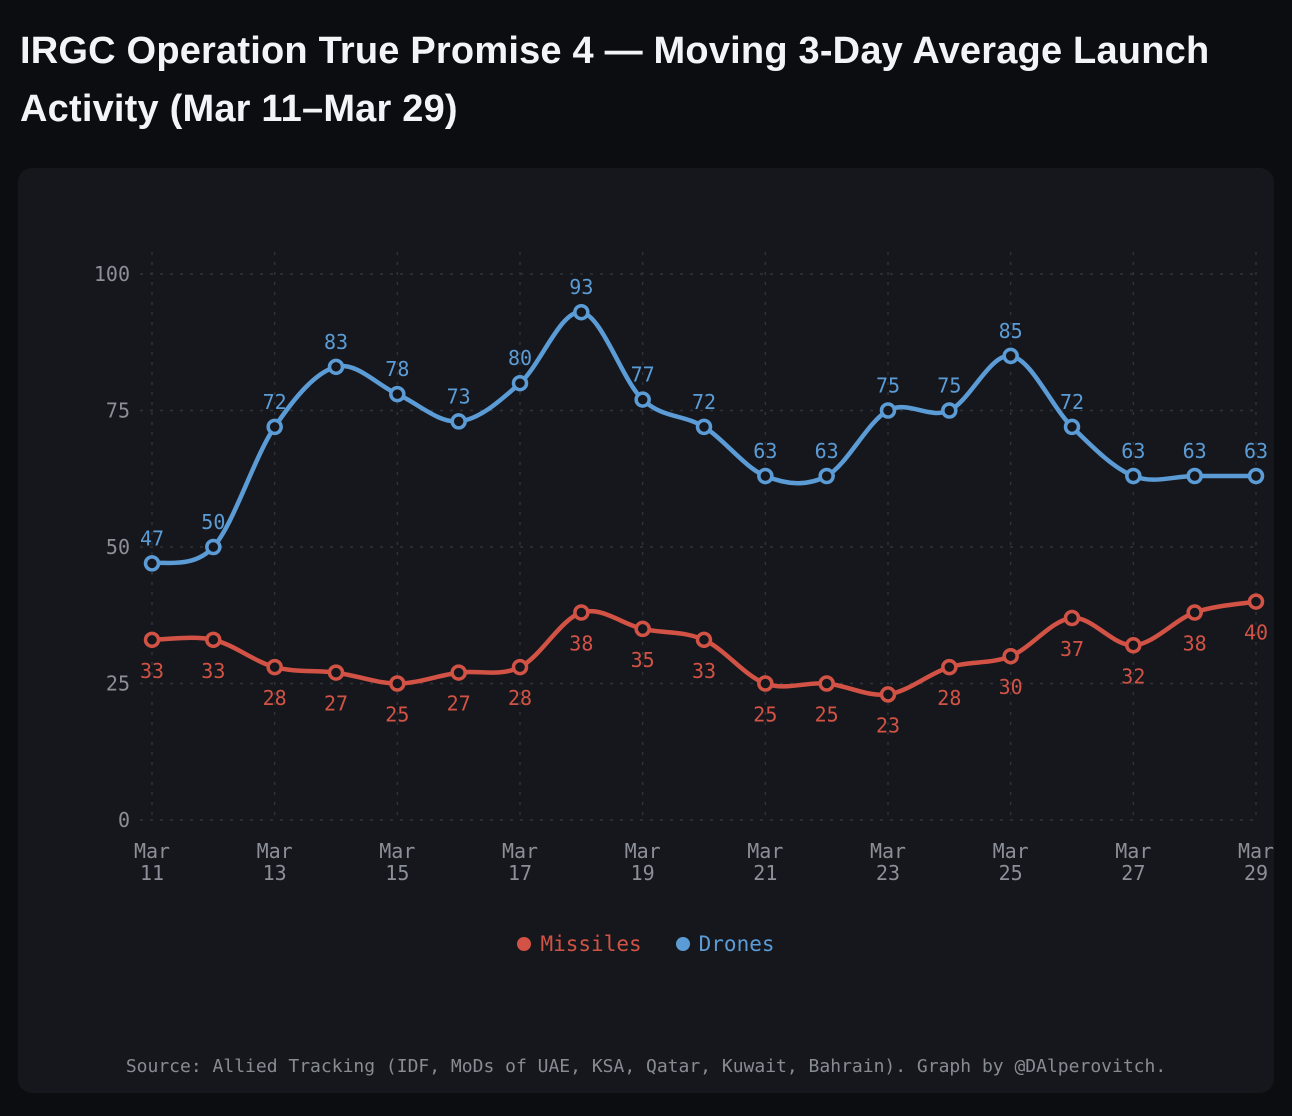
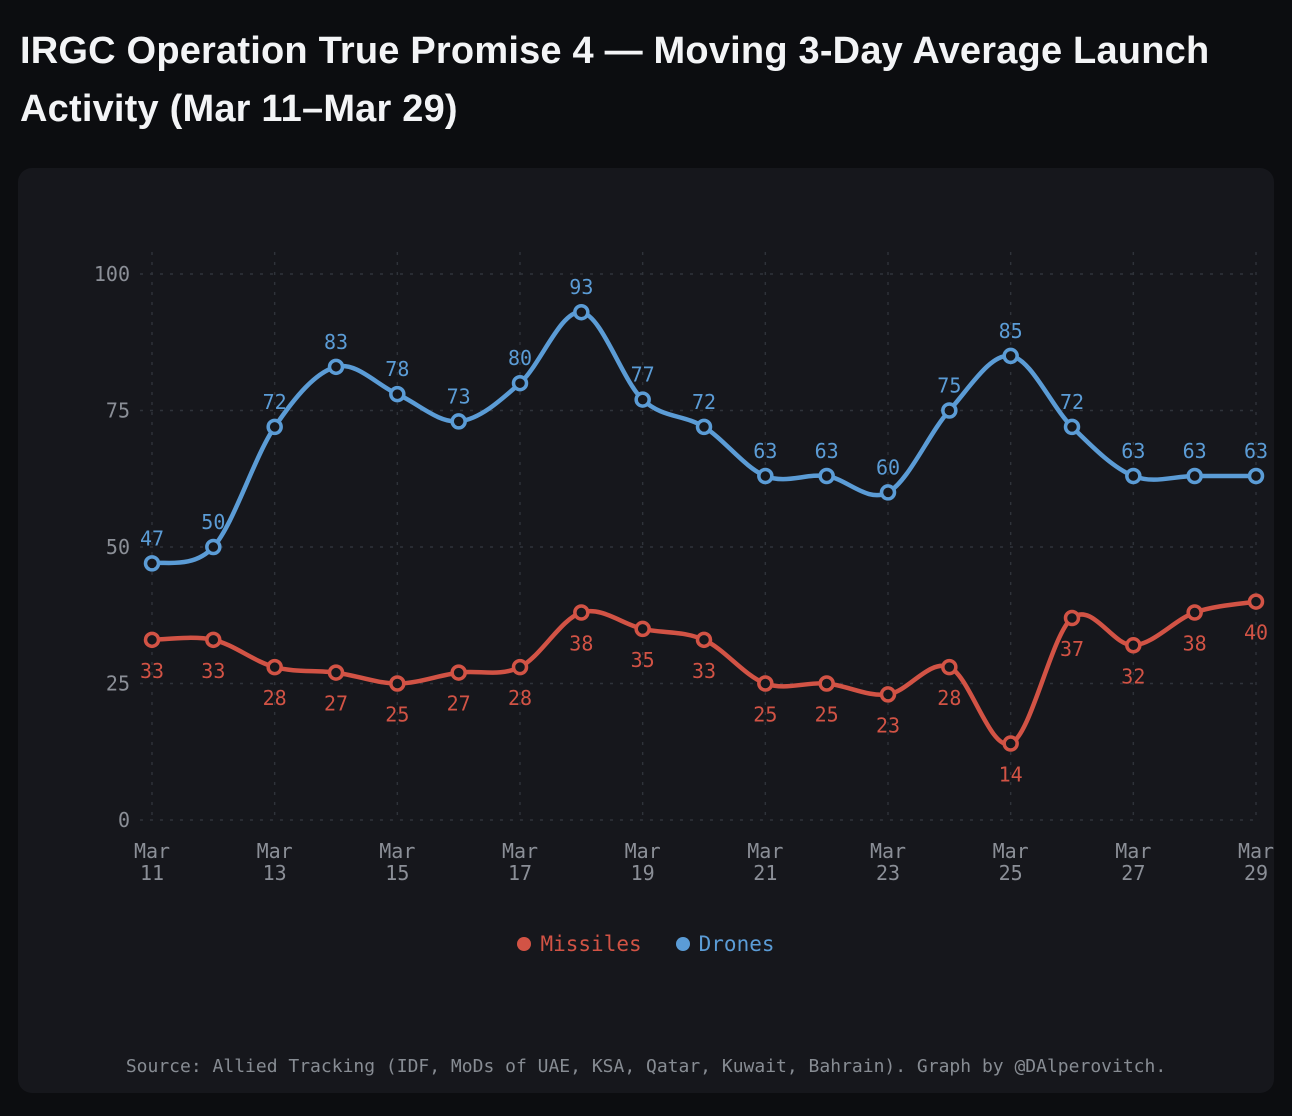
Drones/Mar 23: 75 -> 60
Missiles/Mar 25: 30 -> 14
